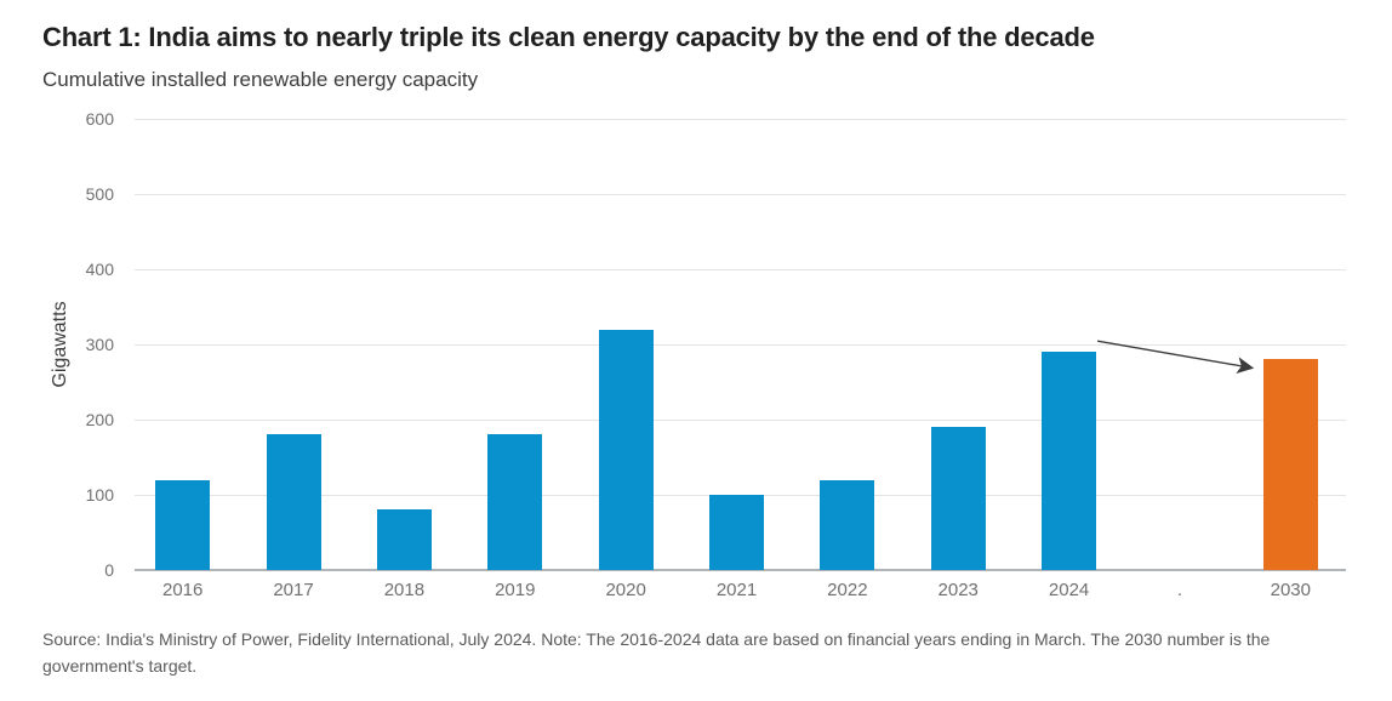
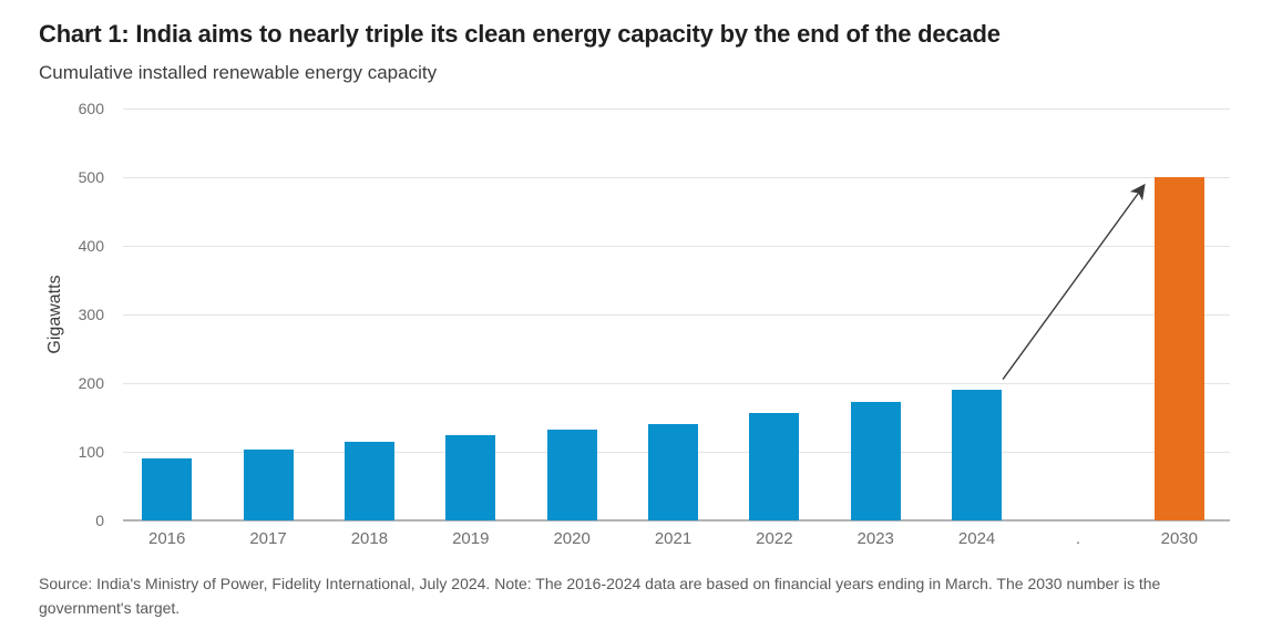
2016: 120 -> 90
2017: 180 -> 100
2018: 80 -> 120
2019: 180 -> 120
2020: 320 -> 130
2021: 100 -> 140
2022: 120 -> 160
2023: 190 -> 170
2024: 290 -> 190
2030: 280 -> 500
